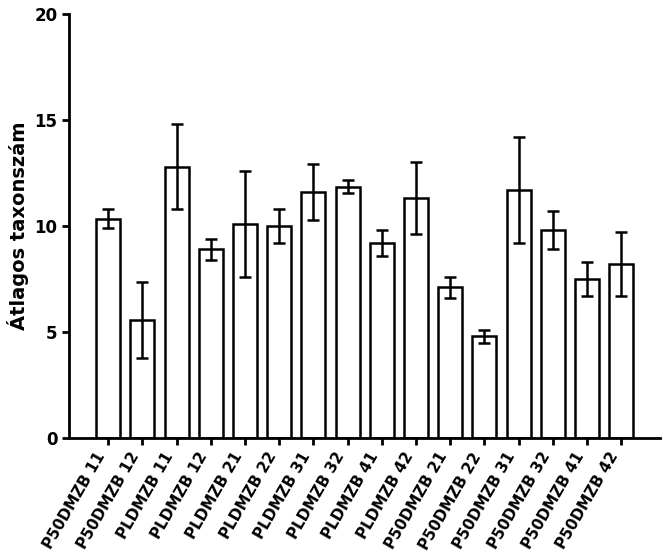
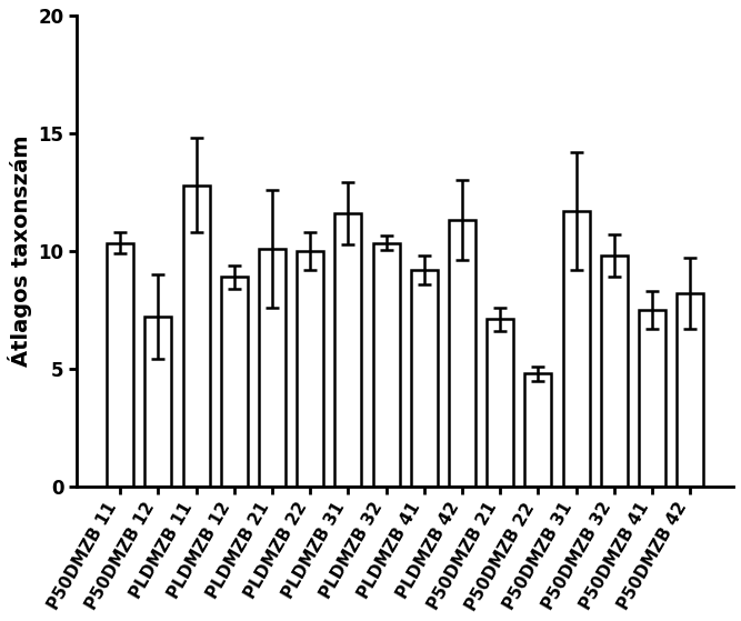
P50DMZB 12: 5.55 -> 7.20
PLDMZB 32: 11.85 -> 10.35
